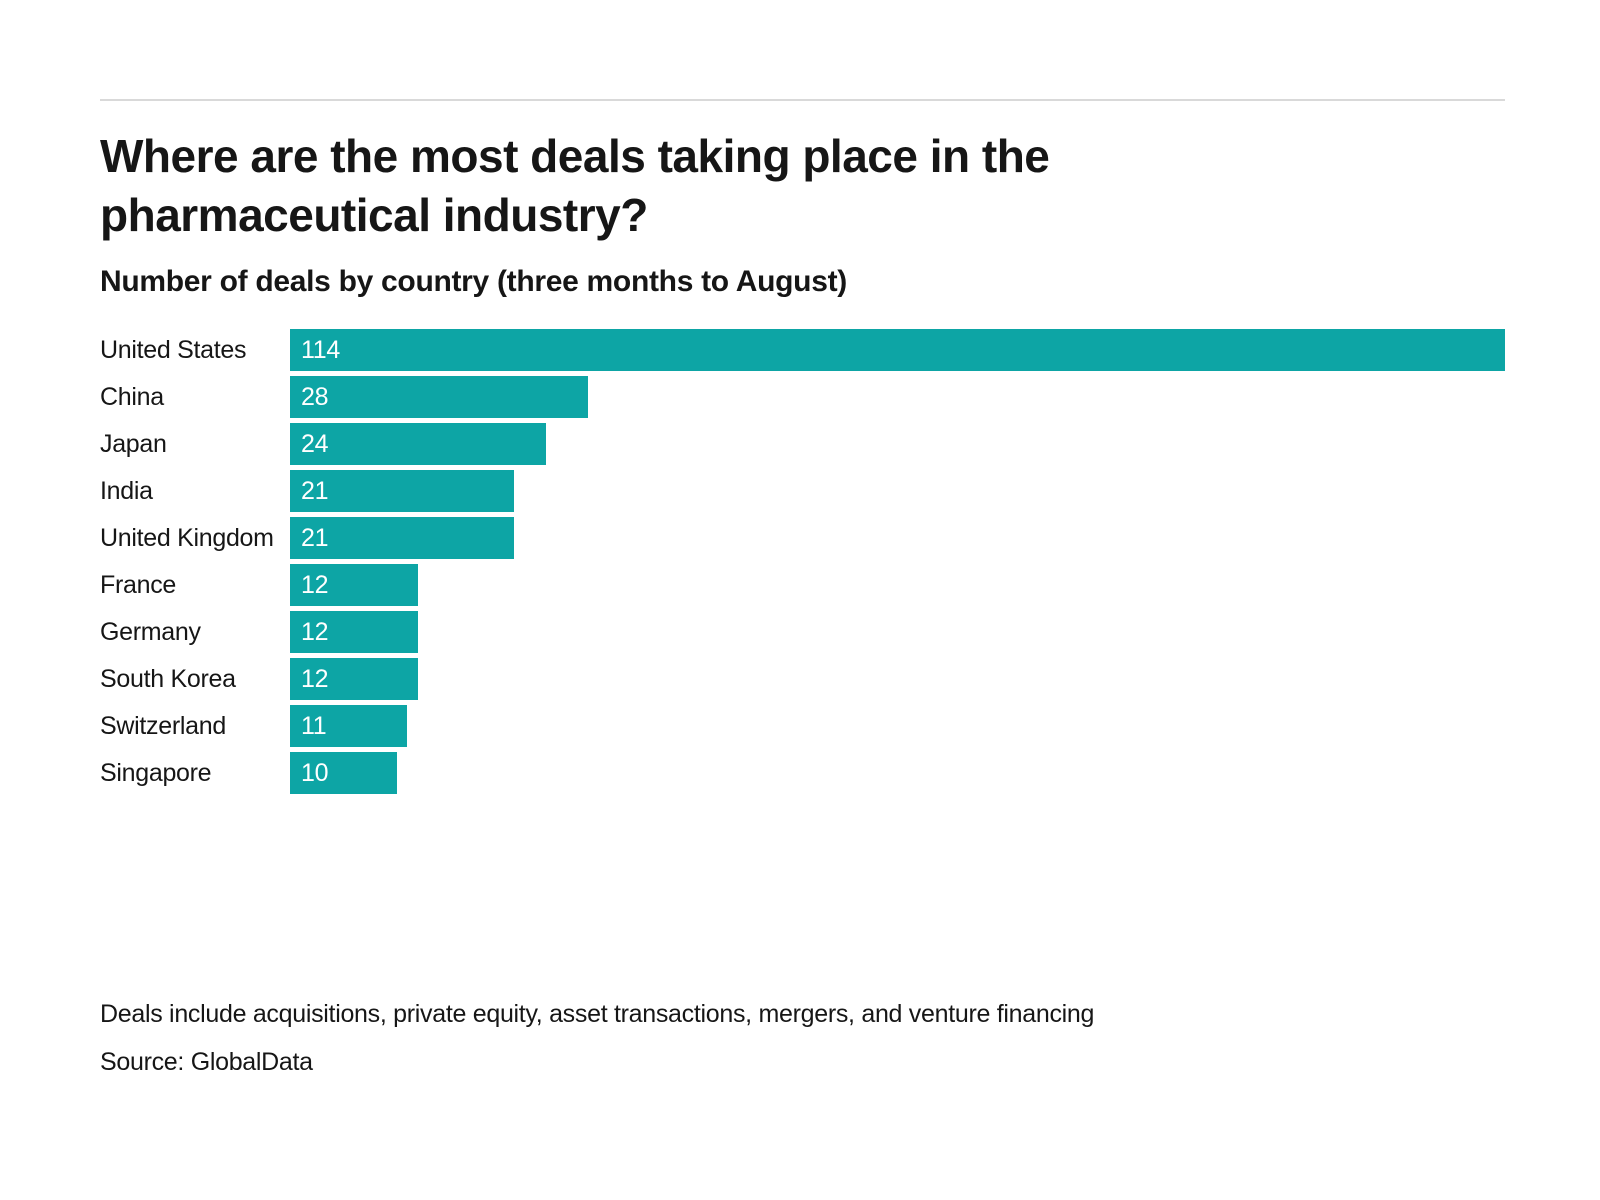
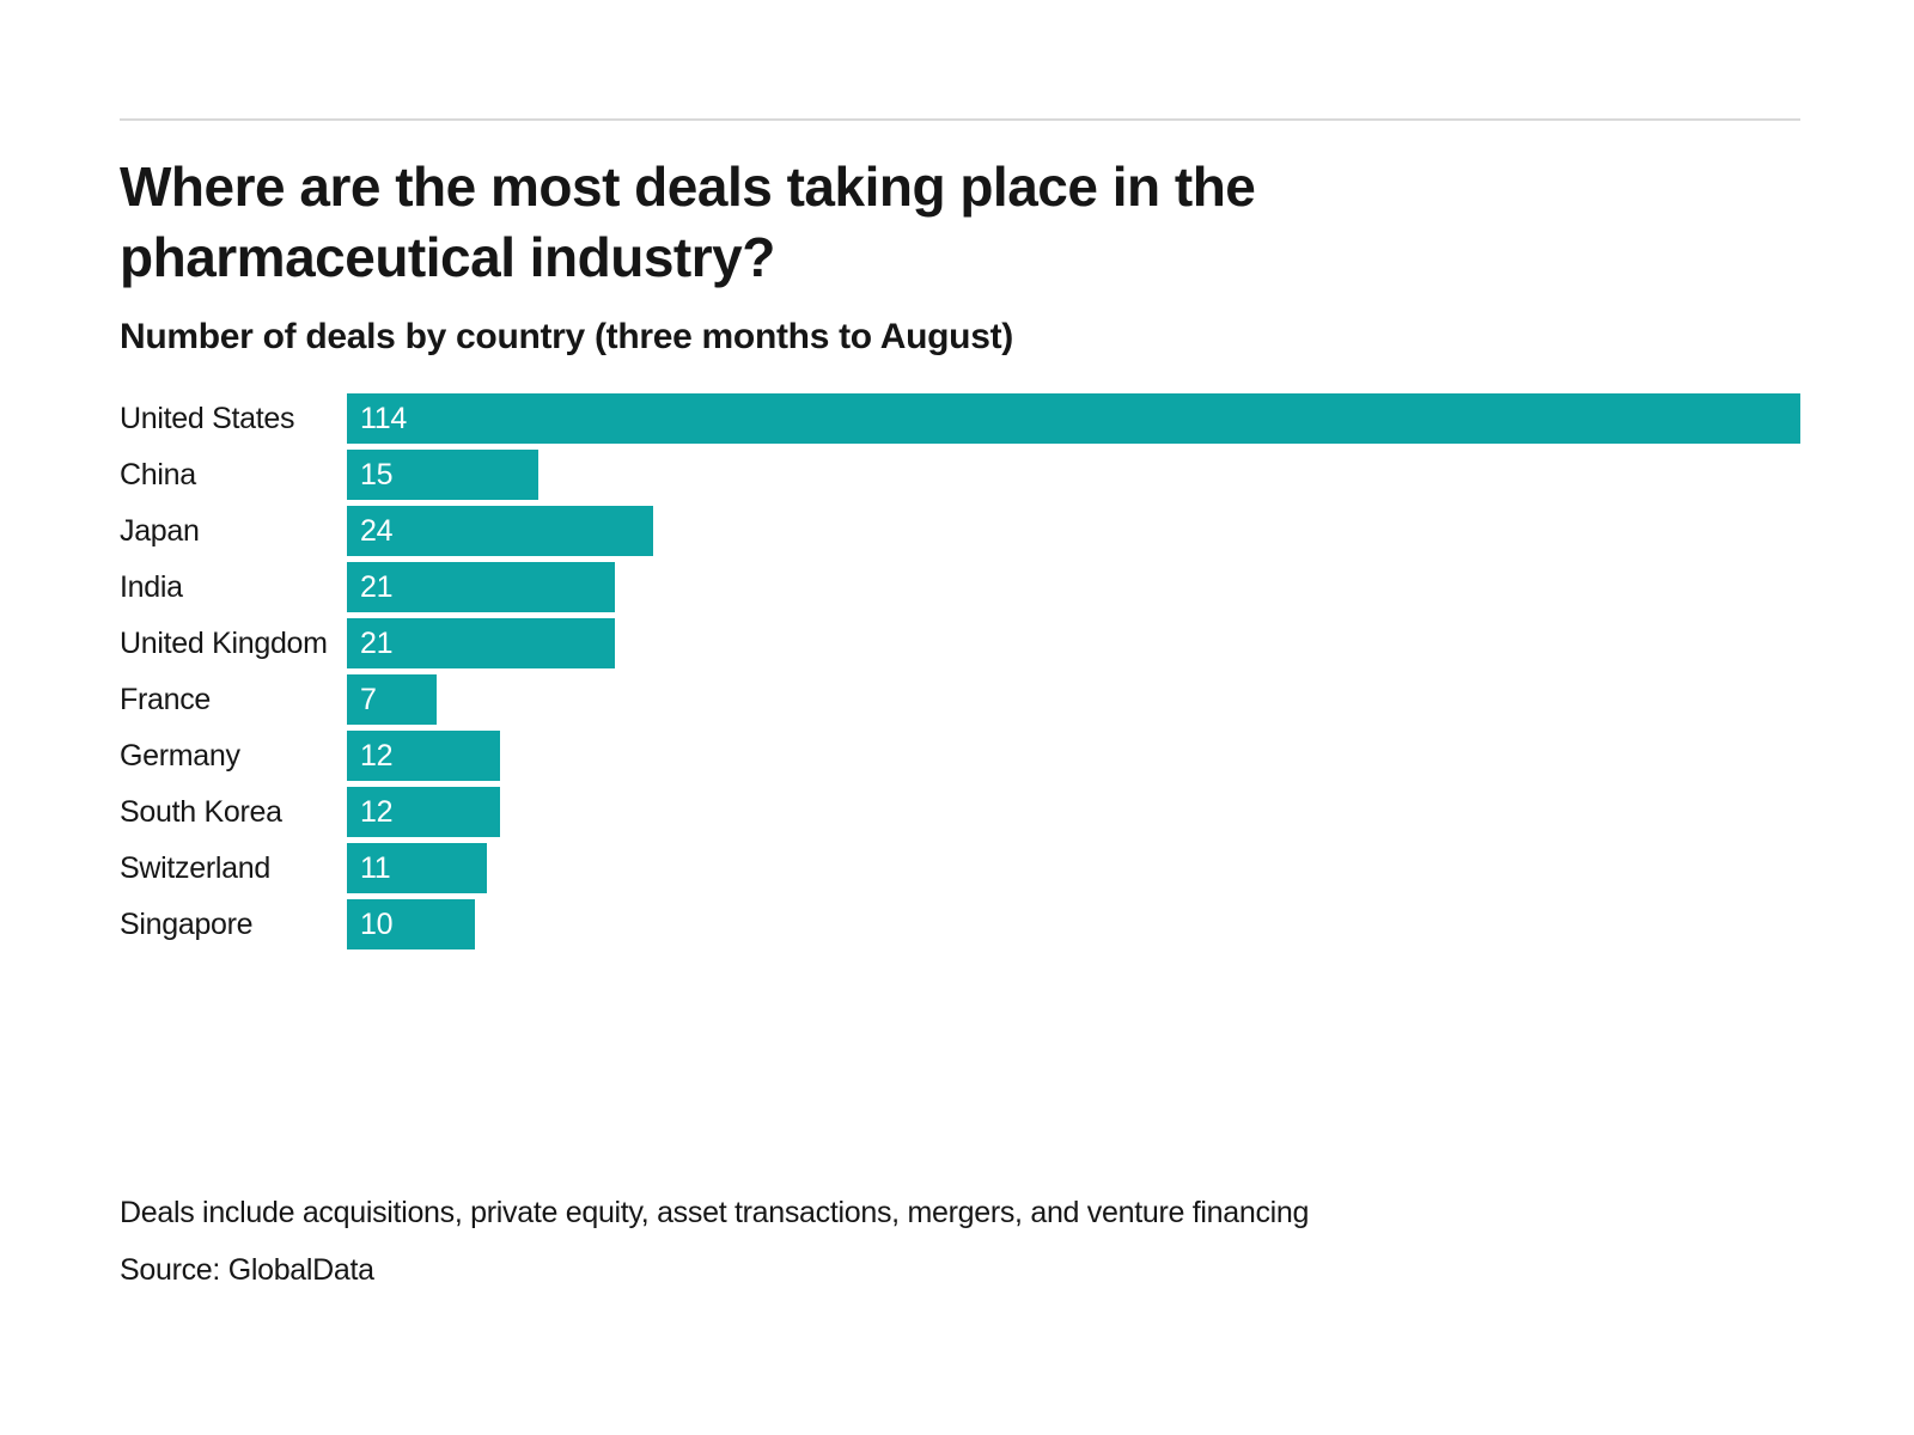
China: 28 -> 15
France: 12 -> 7
